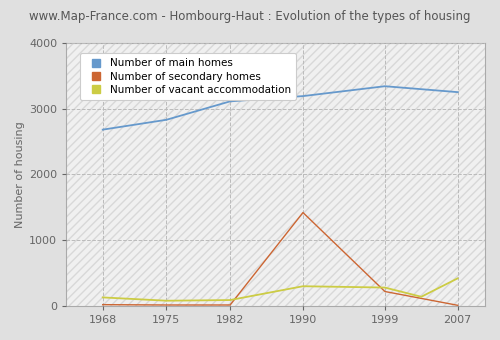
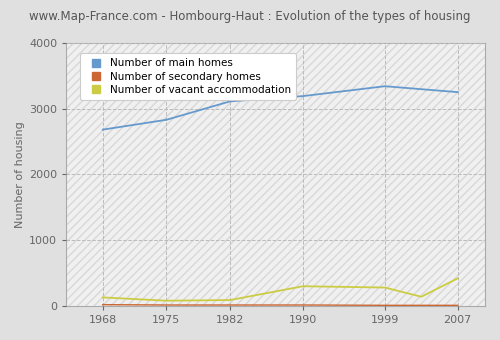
Number of secondary homes/1990: 1420 -> 20
Number of secondary homes/1999: 220 -> 10
